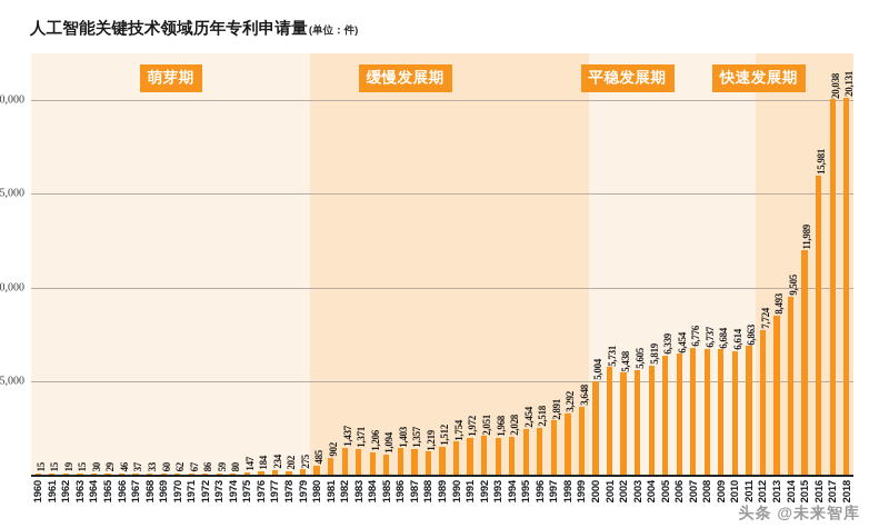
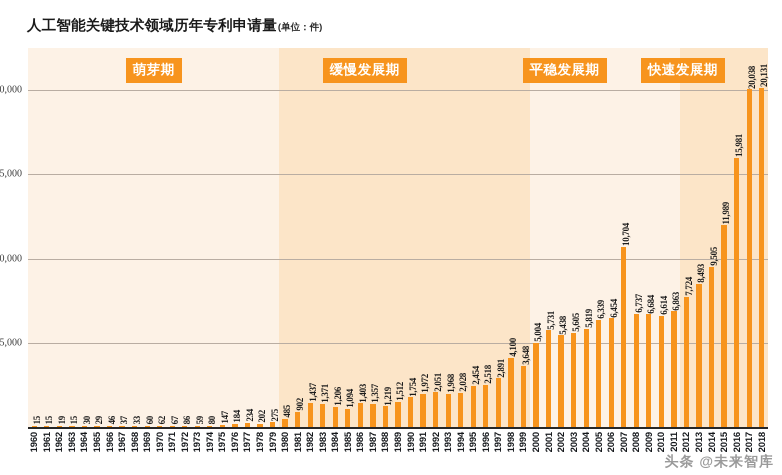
1998: 3,292 -> 4,100
2007: 6,776 -> 10,704
